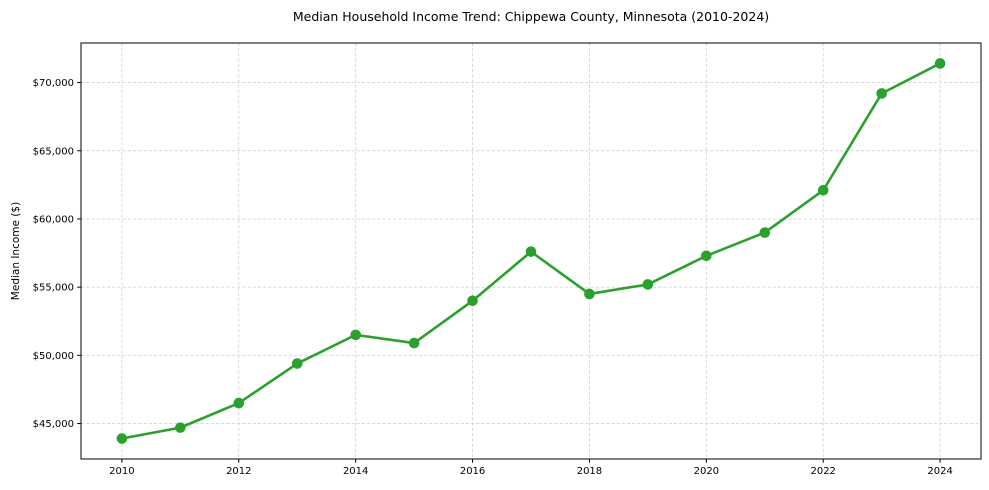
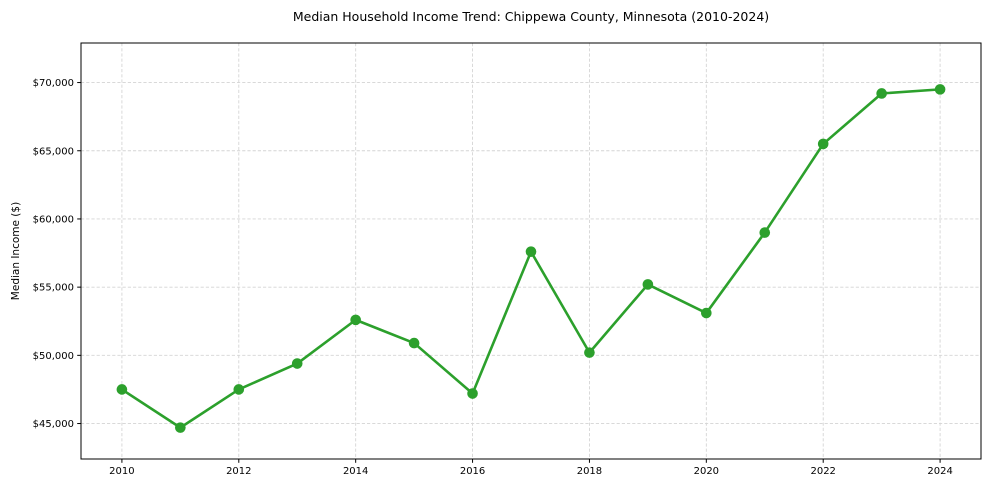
2010: $43900 -> $47500
2012: $46500 -> $47500
2014: $51500 -> $52600
2016: $54000 -> $47200
2018: $54500 -> $50200
2020: $57300 -> $53100
2022: $62100 -> $65500
2024: $71400 -> $69500
